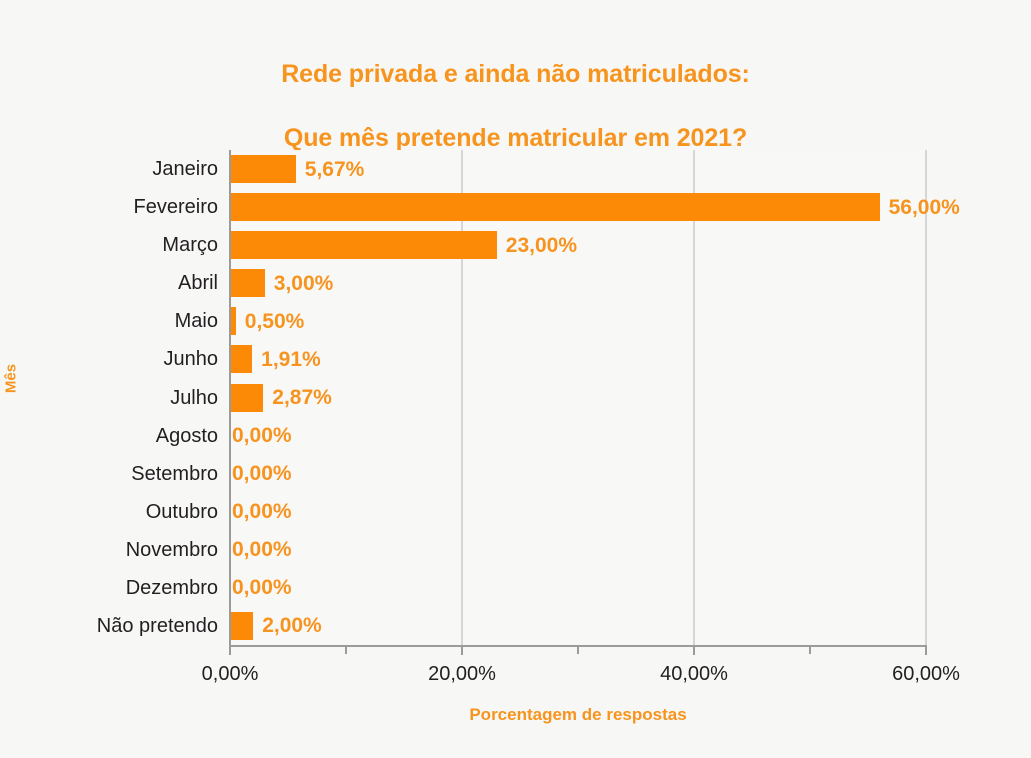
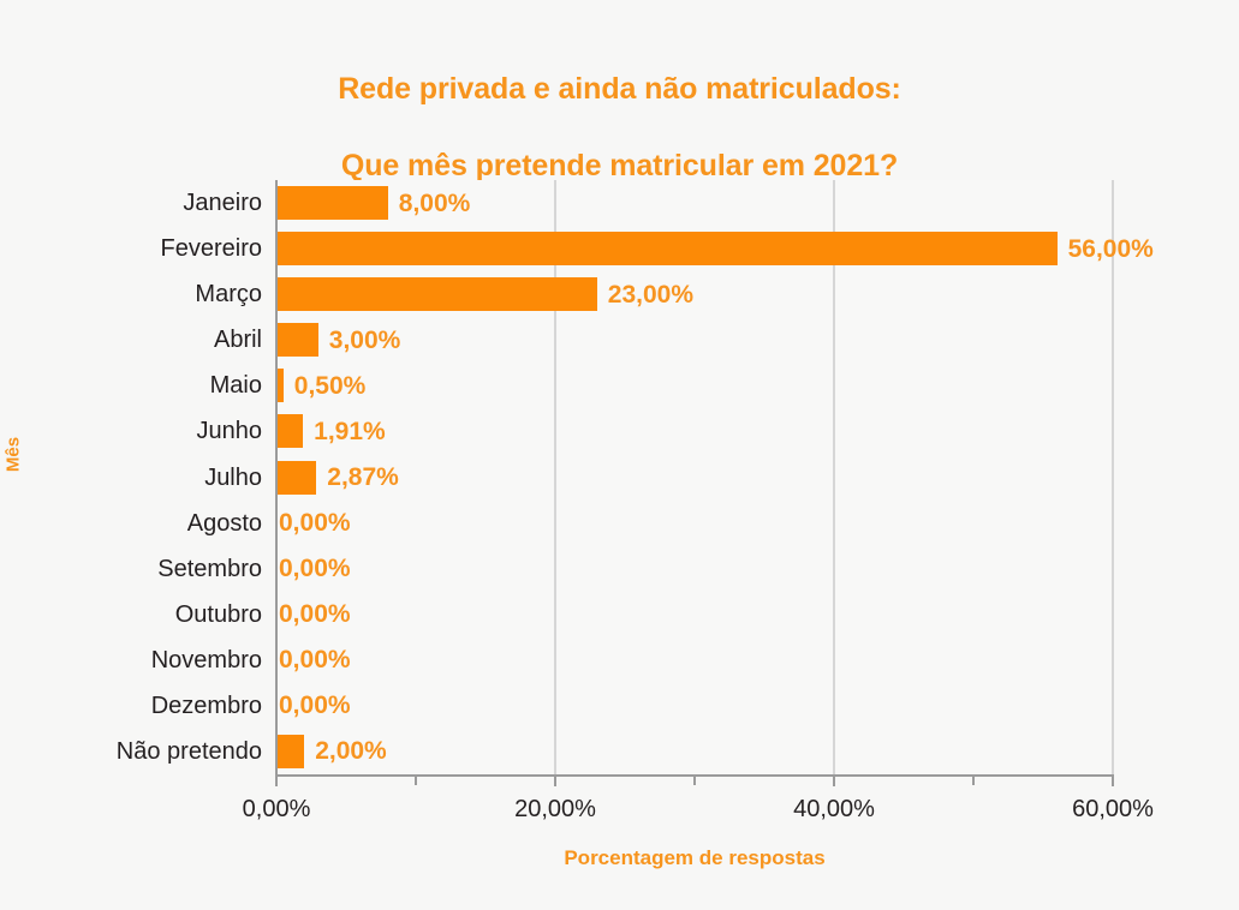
Janeiro: 5,67% -> 8,00%
